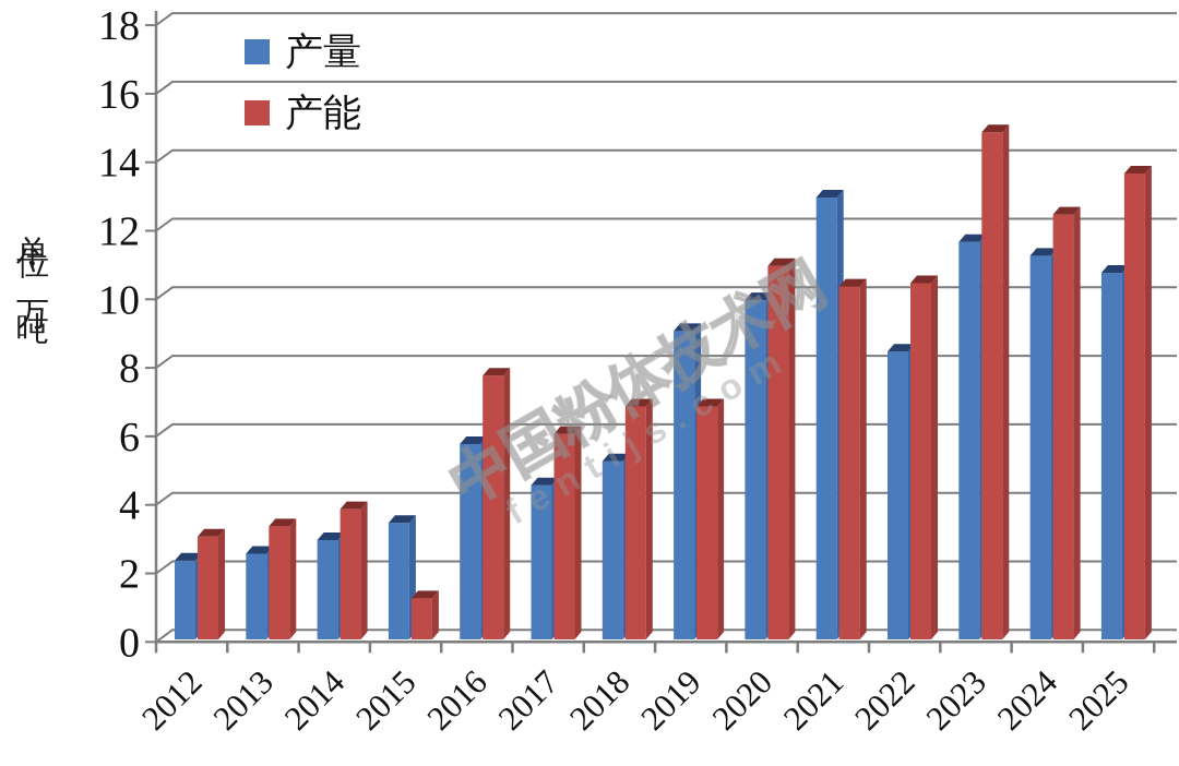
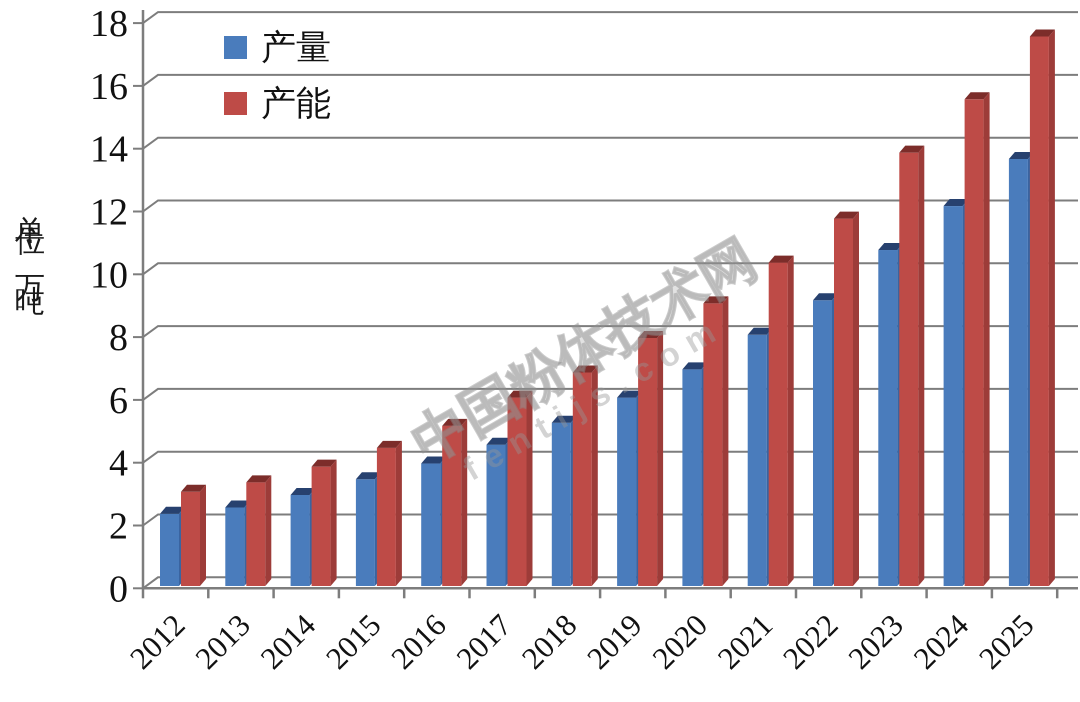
产能/2015: 1.2 -> 4.4
产量/2016: 5.7 -> 3.9
产能/2016: 7.7 -> 5.1
产量/2019: 9.0 -> 6.0
产能/2019: 6.8 -> 7.9
产量/2020: 9.9 -> 6.9
产能/2020: 10.9 -> 9.0
产量/2021: 12.9 -> 8.0
产量/2022: 8.4 -> 9.1
产能/2022: 10.4 -> 11.7
产量/2023: 11.6 -> 10.7
产能/2023: 14.8 -> 13.8
产量/2024: 11.2 -> 12.1
产能/2024: 12.4 -> 15.5
产量/2025: 10.7 -> 13.6
产能/2025: 13.6 -> 17.5
